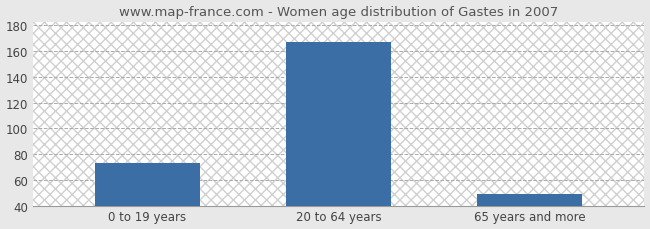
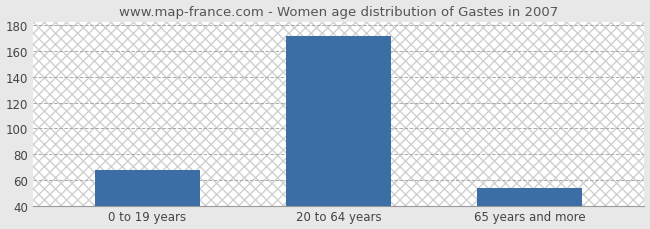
0 to 19 years: 73 -> 68
20 to 64 years: 167 -> 172
65 years and more: 49 -> 54
